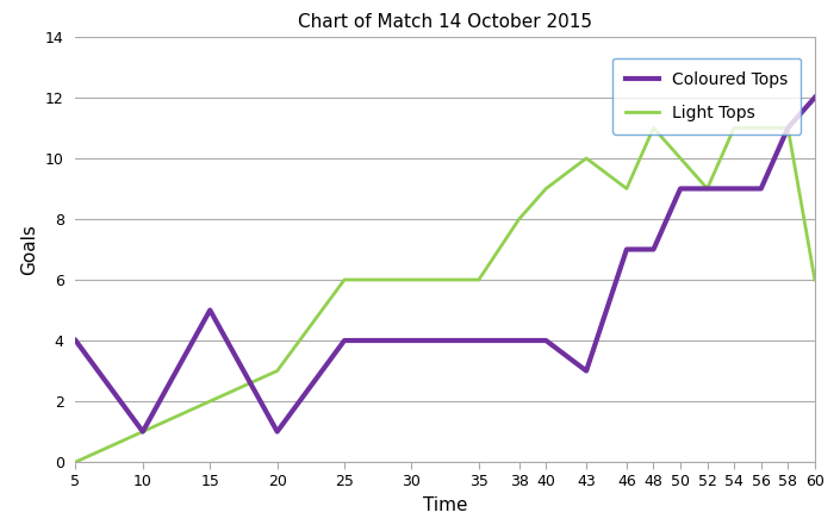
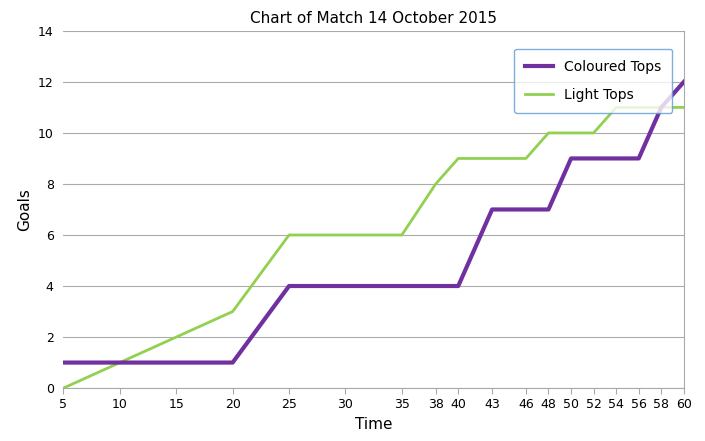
Coloured Tops/5: 4 -> 1
Coloured Tops/15: 5 -> 1
Coloured Tops/43: 3 -> 7
Light Tops/43: 10 -> 9
Light Tops/48: 11 -> 10
Light Tops/52: 9 -> 10
Light Tops/60: 6 -> 11
